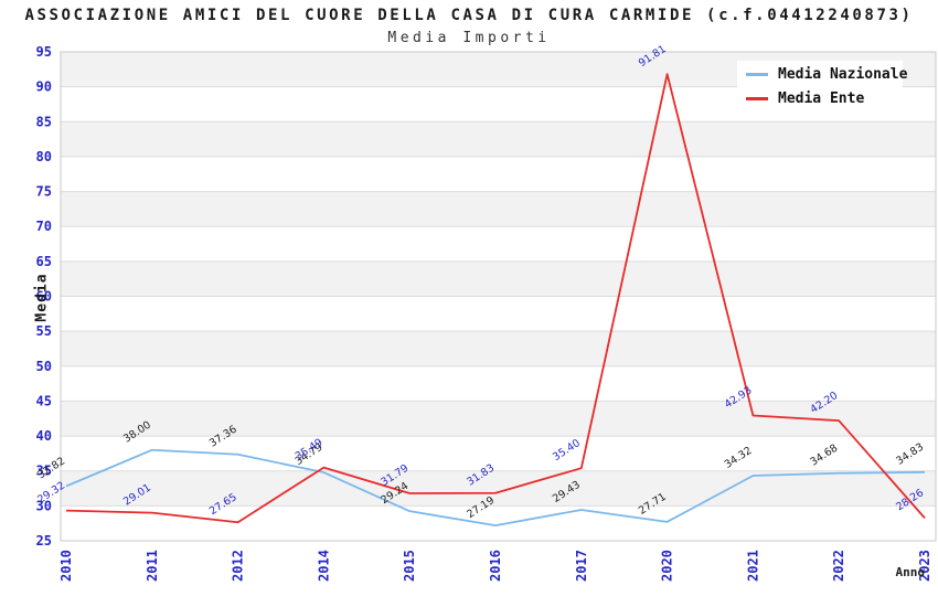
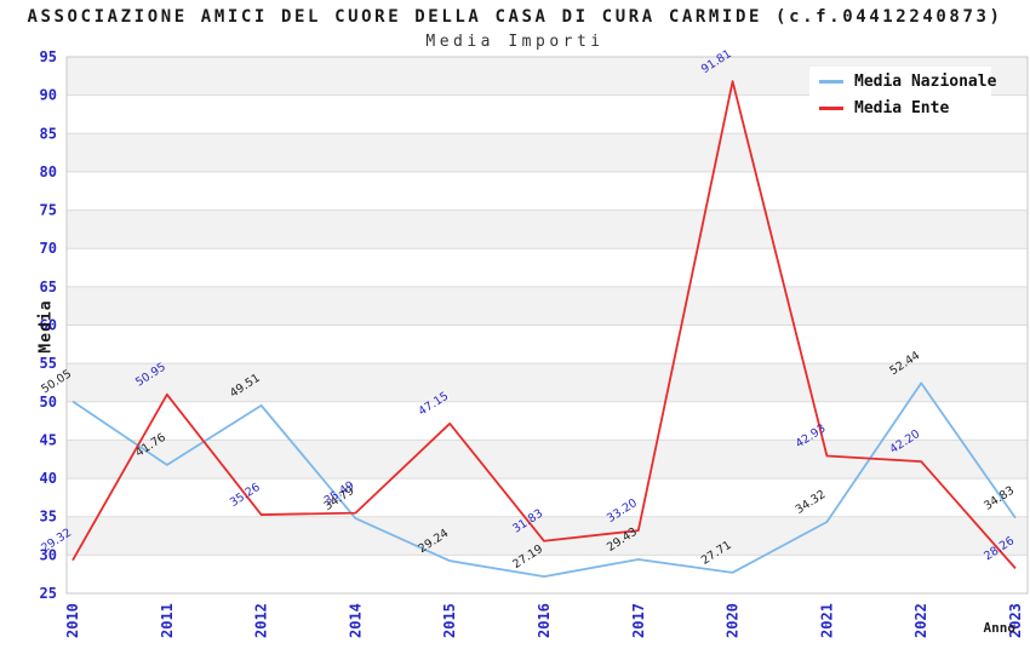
Media Nazionale/2010: 32.82 -> 50.05
Media Nazionale/2011: 38.00 -> 41.76
Media Ente/2011: 29.01 -> 50.95
Media Nazionale/2012: 37.36 -> 49.51
Media Ente/2012: 27.65 -> 35.26
Media Ente/2015: 31.79 -> 47.15
Media Ente/2017: 35.40 -> 33.20
Media Nazionale/2022: 34.68 -> 52.44
